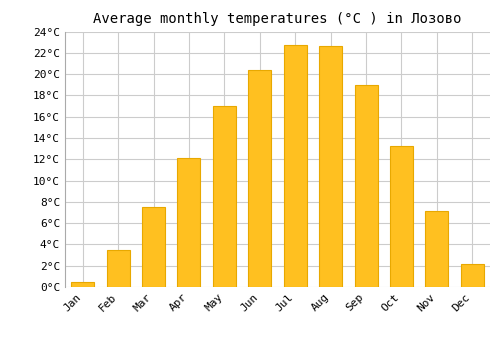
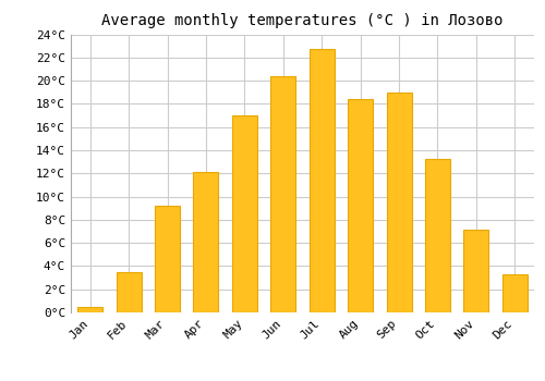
Mar: 7.5°C -> 9.2°C
Aug: 22.6°C -> 18.4°C
Dec: 2.2°C -> 3.3°C
